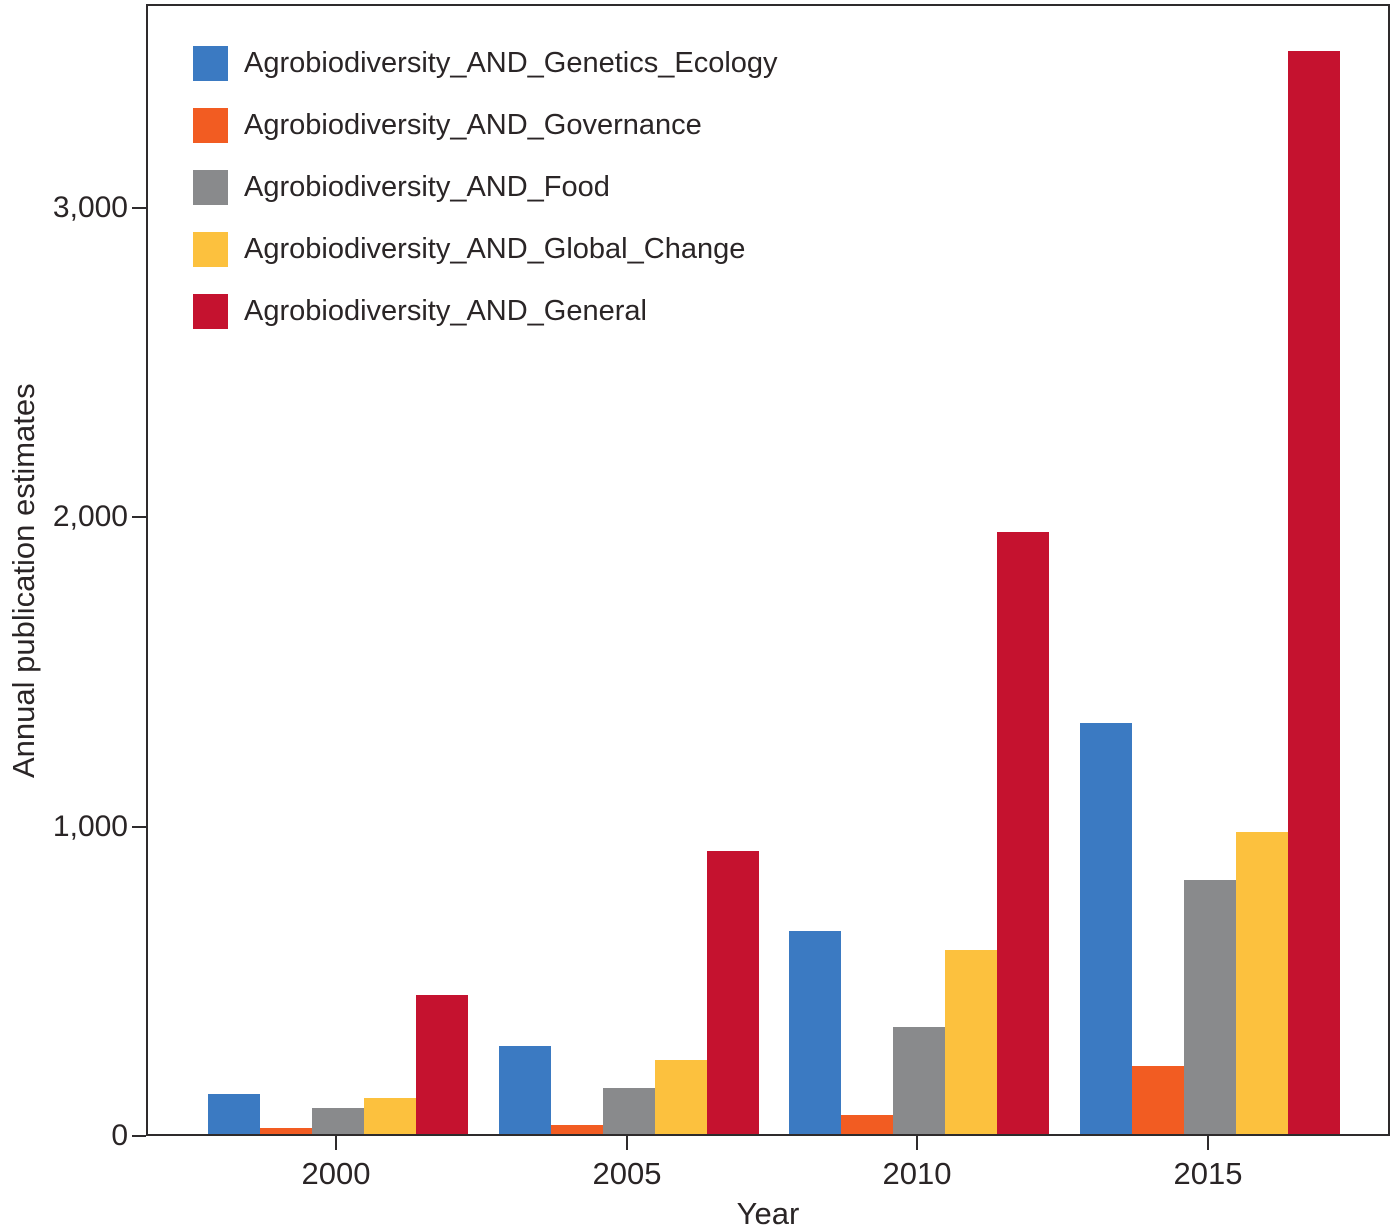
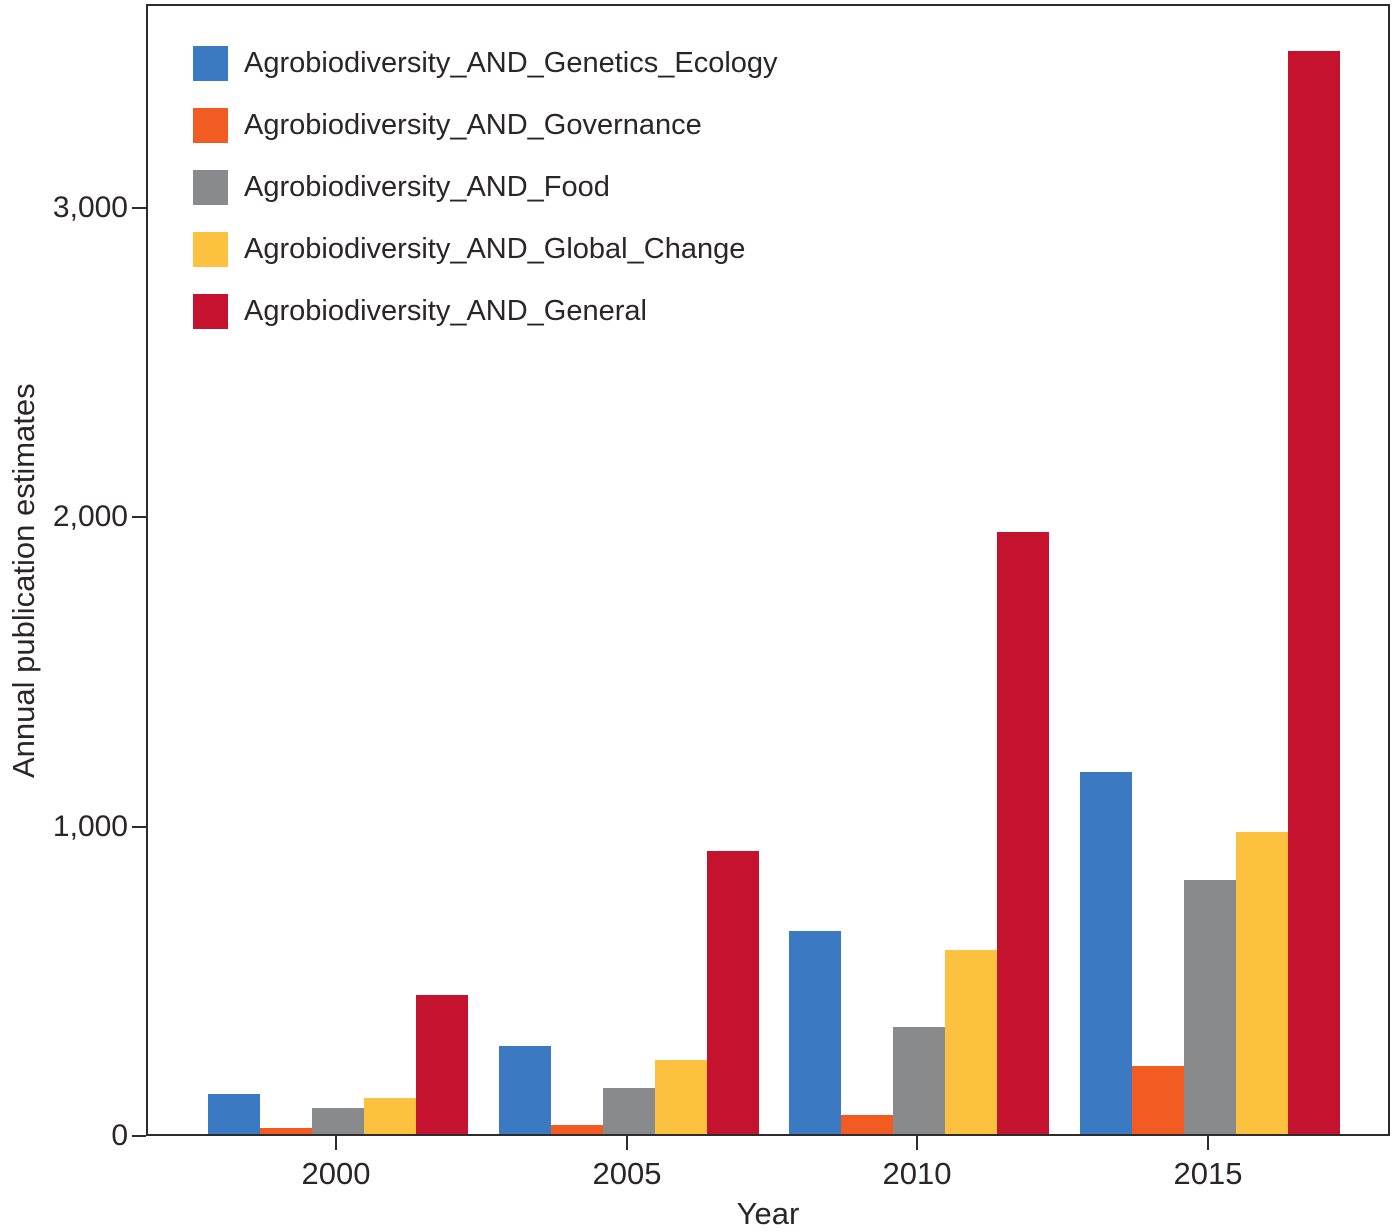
Agrobiodiversity_AND_Genetics_Ecology/2015: 1330 -> 1170
